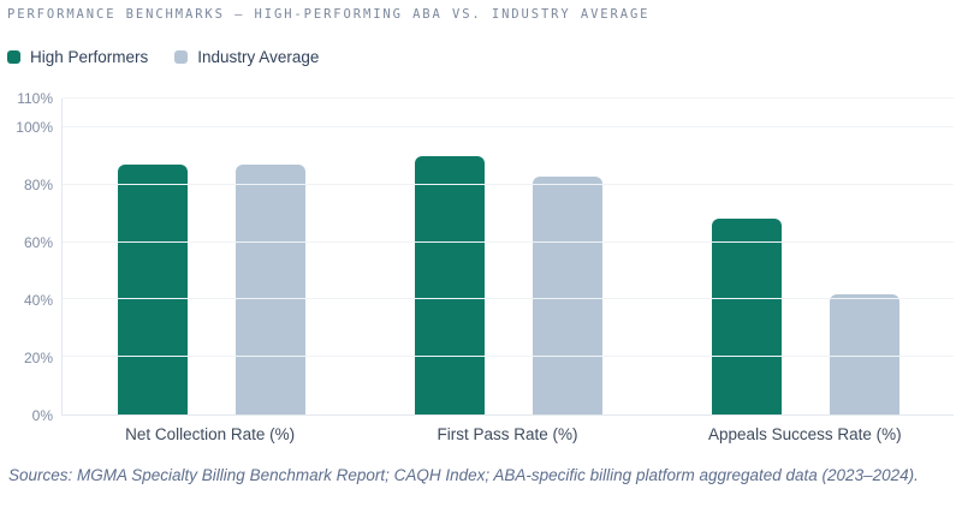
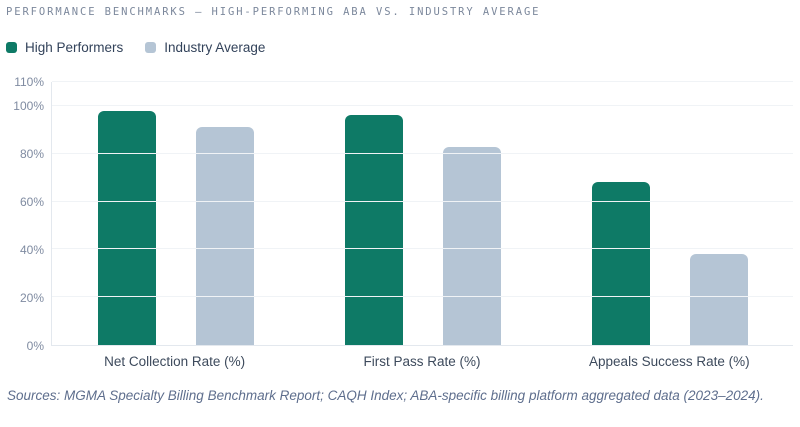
High Performers/Net Collection Rate (%): 87% -> 98%
Industry Average/Net Collection Rate (%): 87% -> 91%
High Performers/First Pass Rate (%): 90% -> 96%
Industry Average/Appeals Success Rate (%): 42% -> 38%
